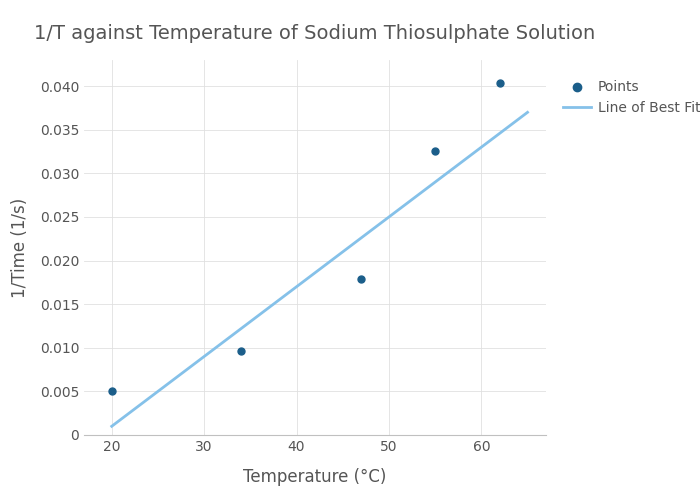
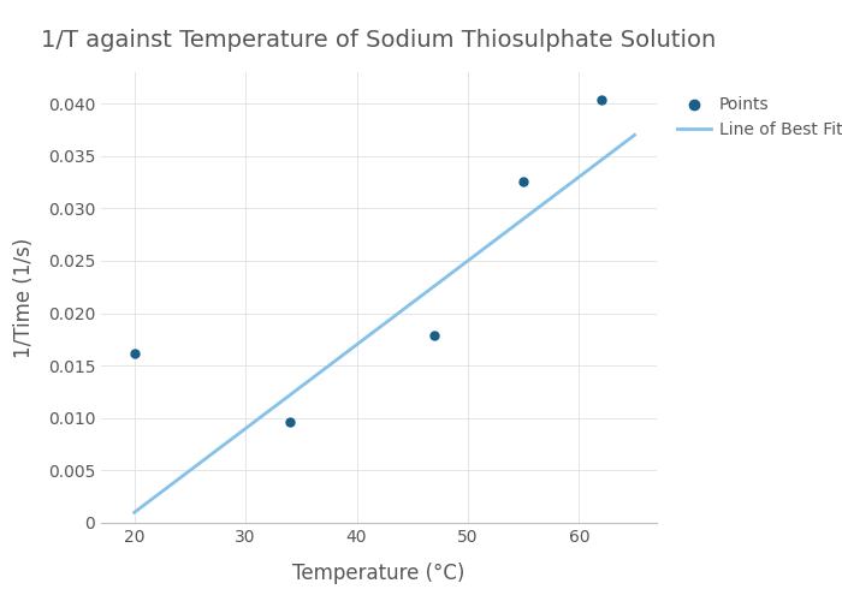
20: 0.0050 -> 0.0162
